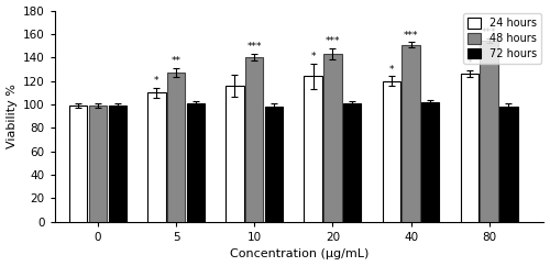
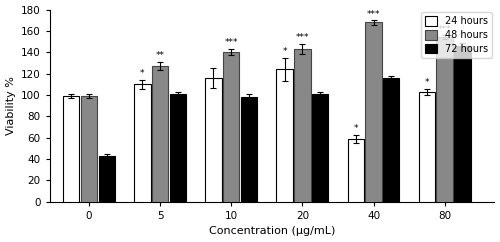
72 hours/0: 99 -> 43
24 hours/40: 120 -> 59
48 hours/40: 151 -> 168
72 hours/40: 102 -> 116
24 hours/80: 126 -> 103
72 hours/80: 98 -> 146
